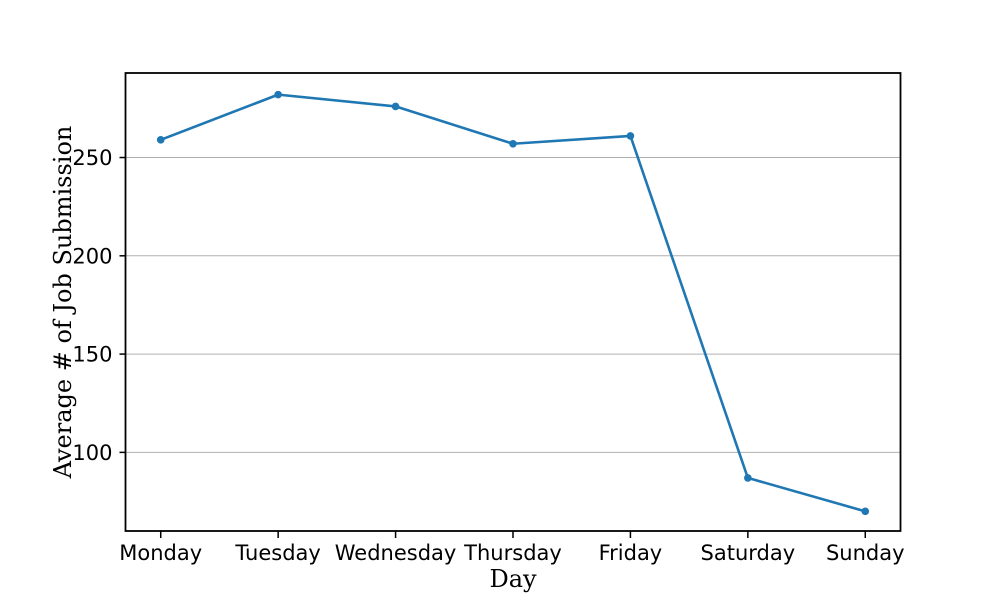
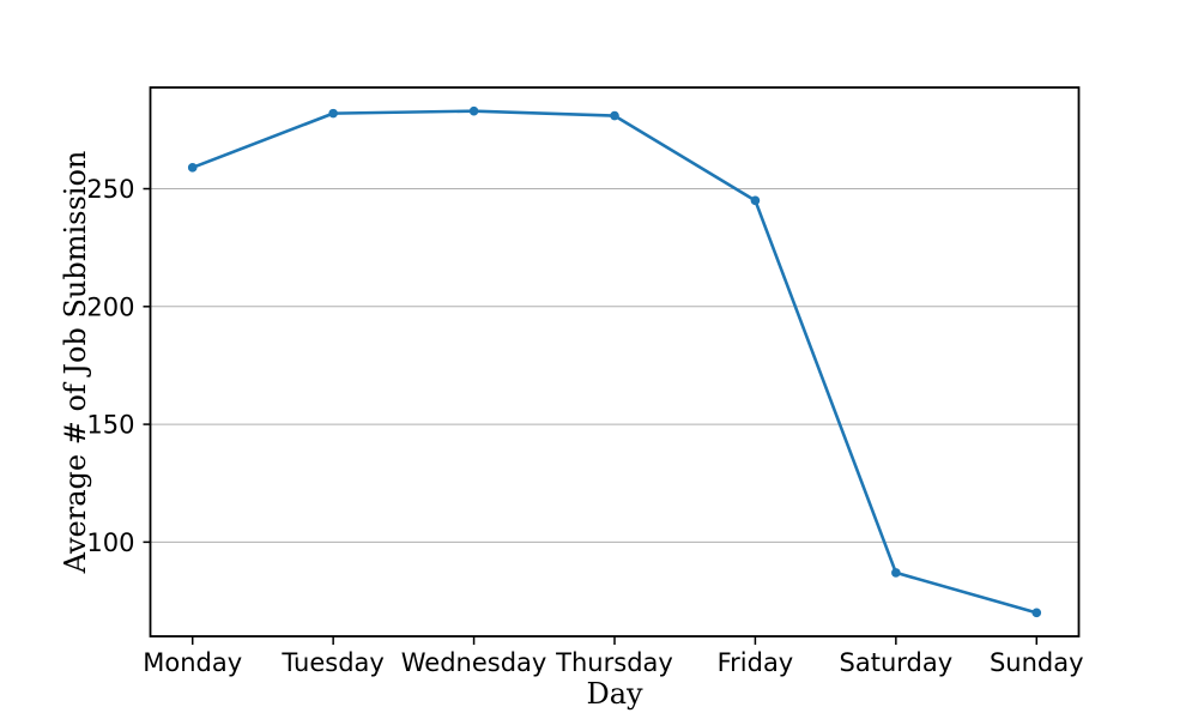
Wednesday: 276 -> 283
Thursday: 257 -> 281
Friday: 261 -> 245
